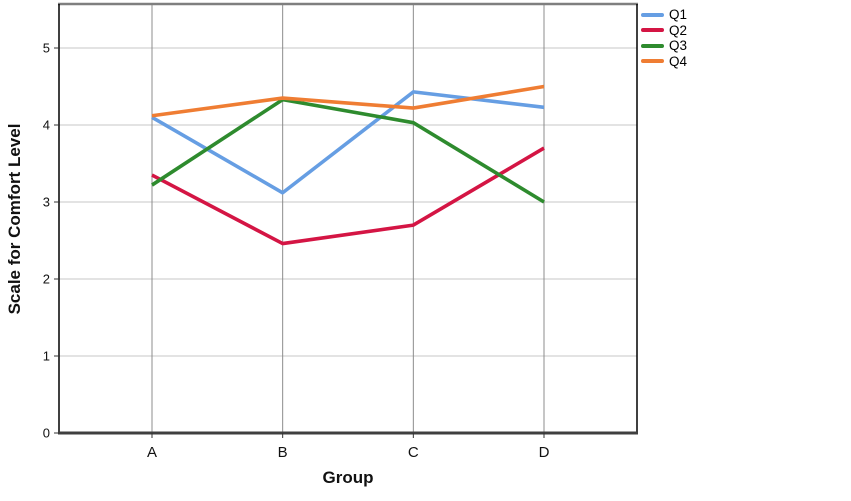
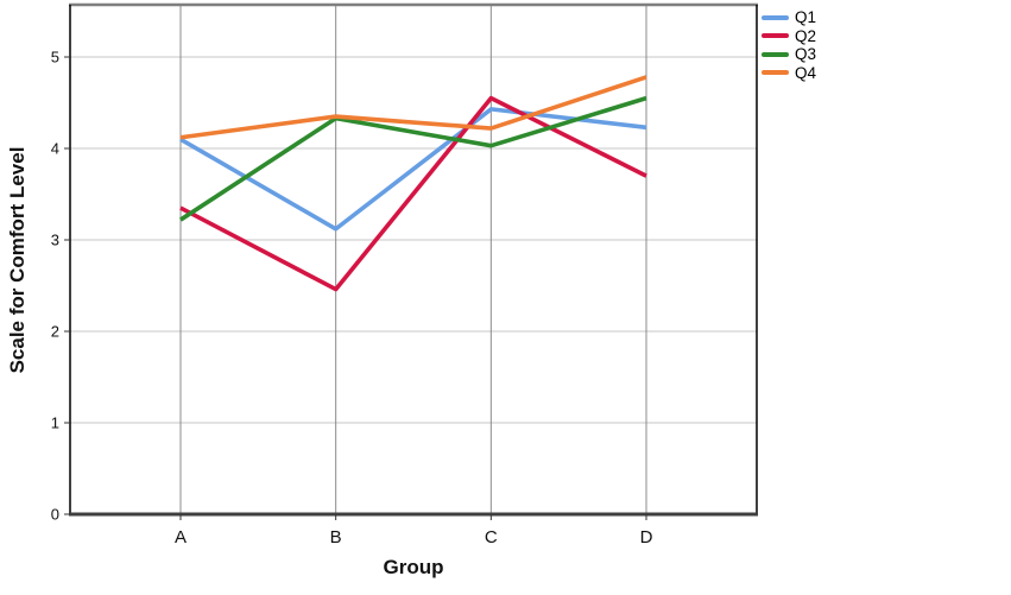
Q2/C: 2.7 -> 4.5
Q3/D: 3.0 -> 4.5
Q4/D: 4.5 -> 4.8
